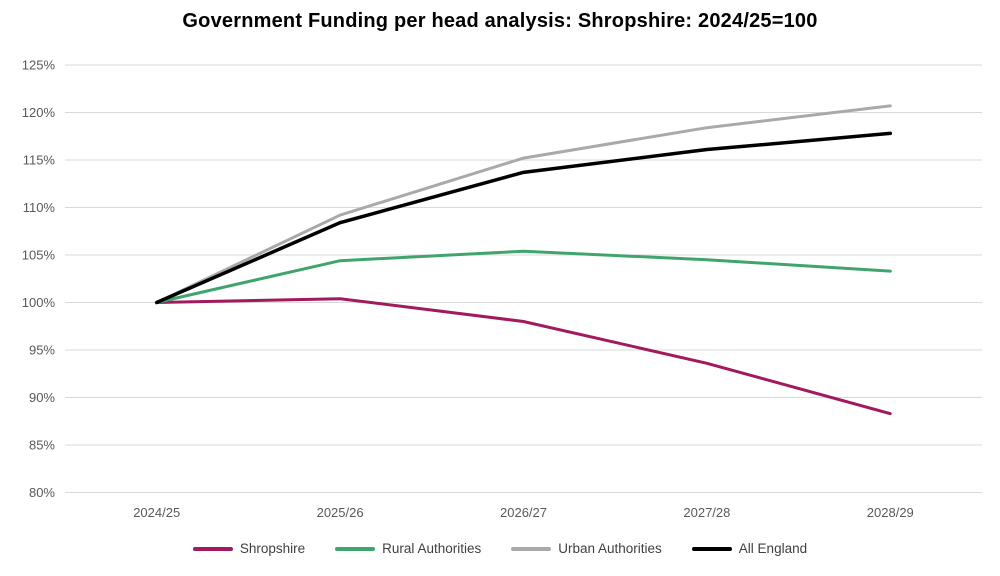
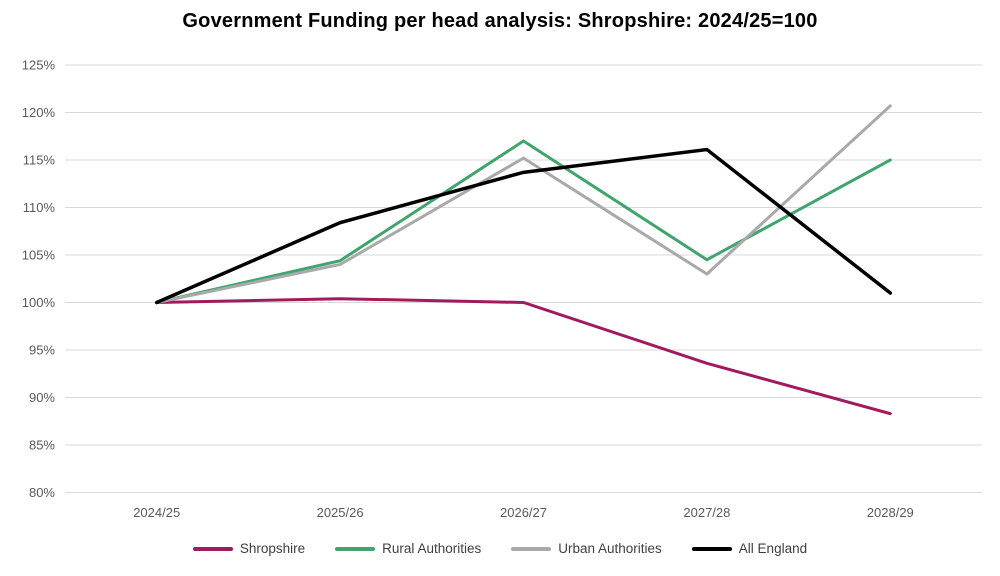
Urban Authorities/2025/26: 109% -> 104%
Shropshire/2026/27: 98% -> 100%
Rural Authorities/2026/27: 105% -> 117%
Urban Authorities/2027/28: 118% -> 103%
Rural Authorities/2028/29: 103% -> 115%
All England/2028/29: 118% -> 101%
